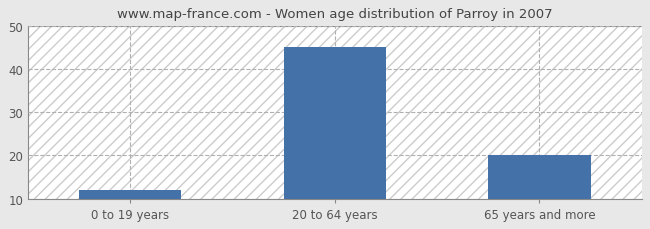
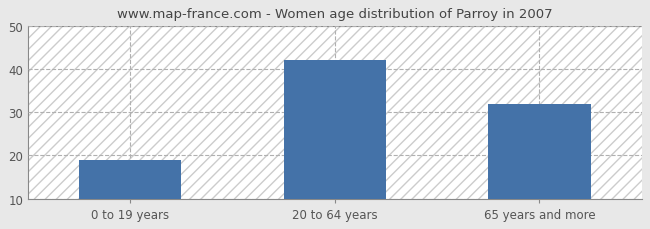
0 to 19 years: 12 -> 19
20 to 64 years: 45 -> 42
65 years and more: 20 -> 32
